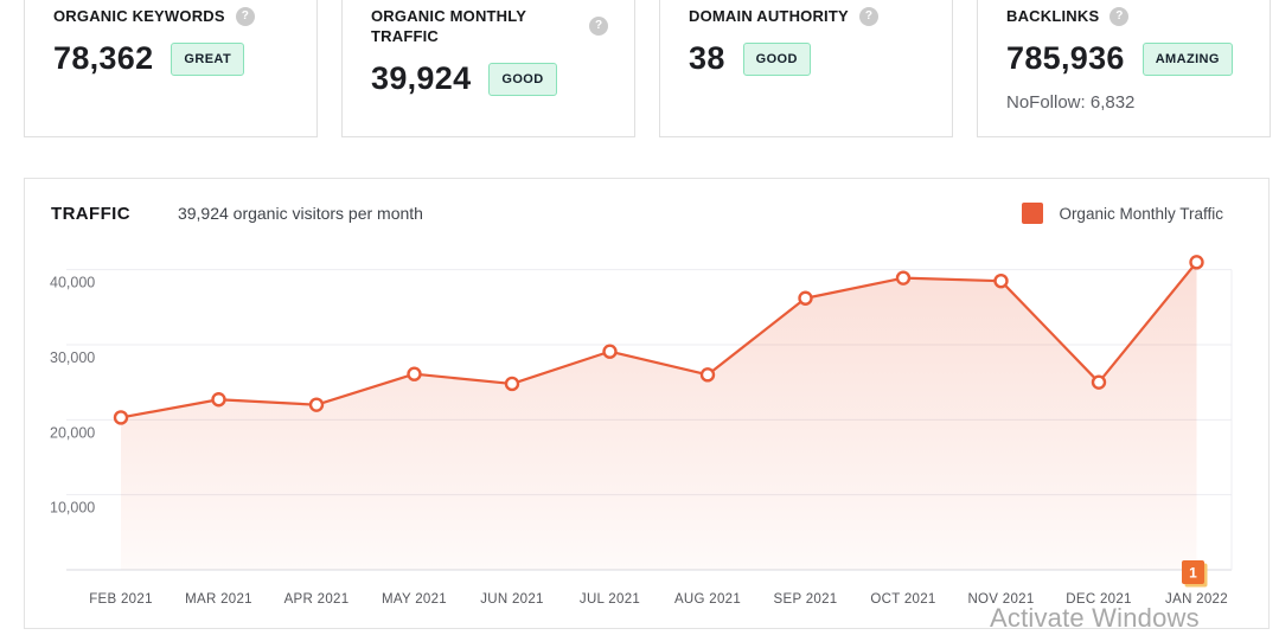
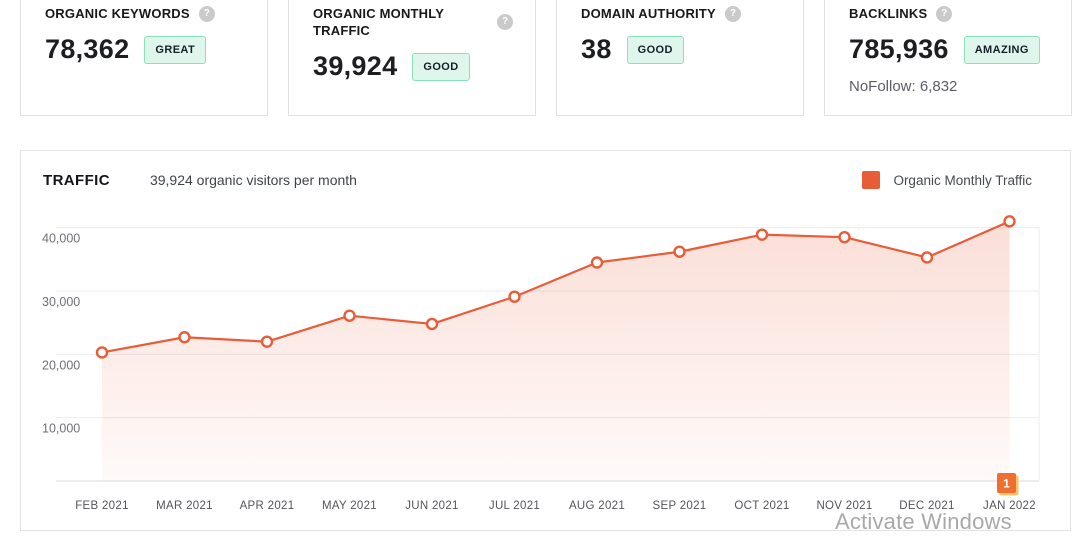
AUG 2021: 26000 -> 34000
DEC 2021: 25000 -> 35000
